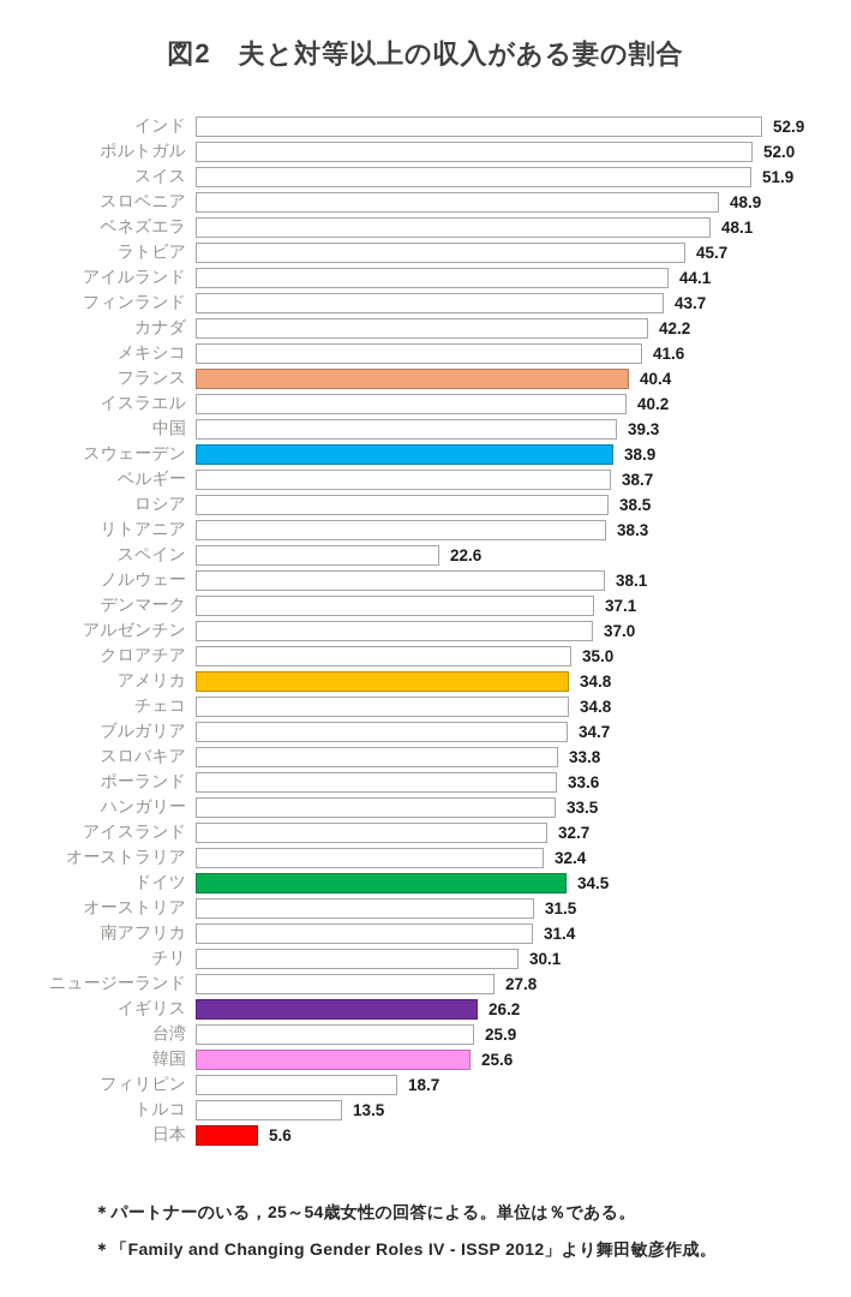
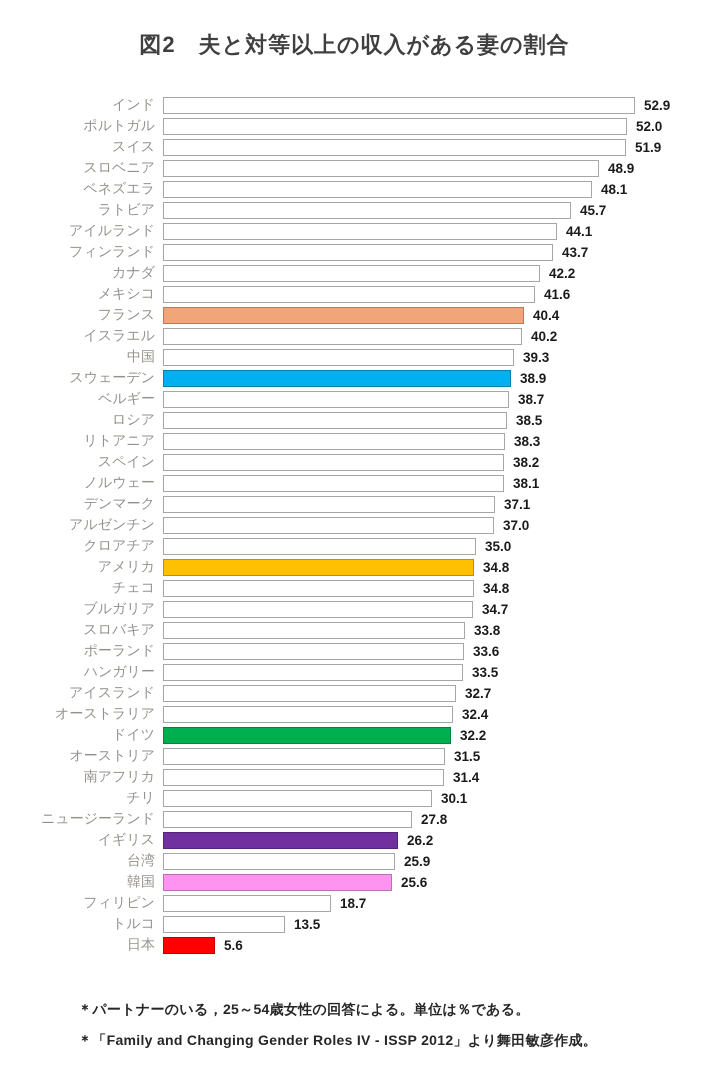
スペイン: 22.6 -> 38.2
ドイツ: 34.5 -> 32.2
